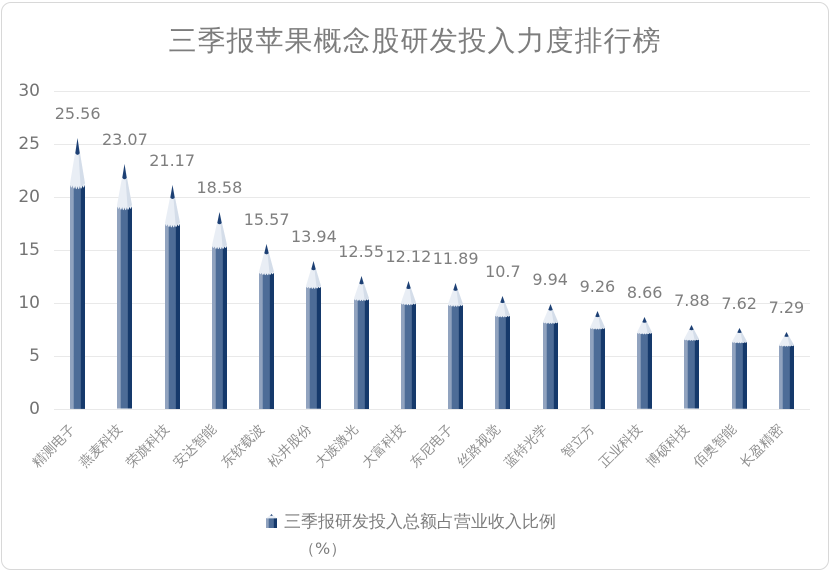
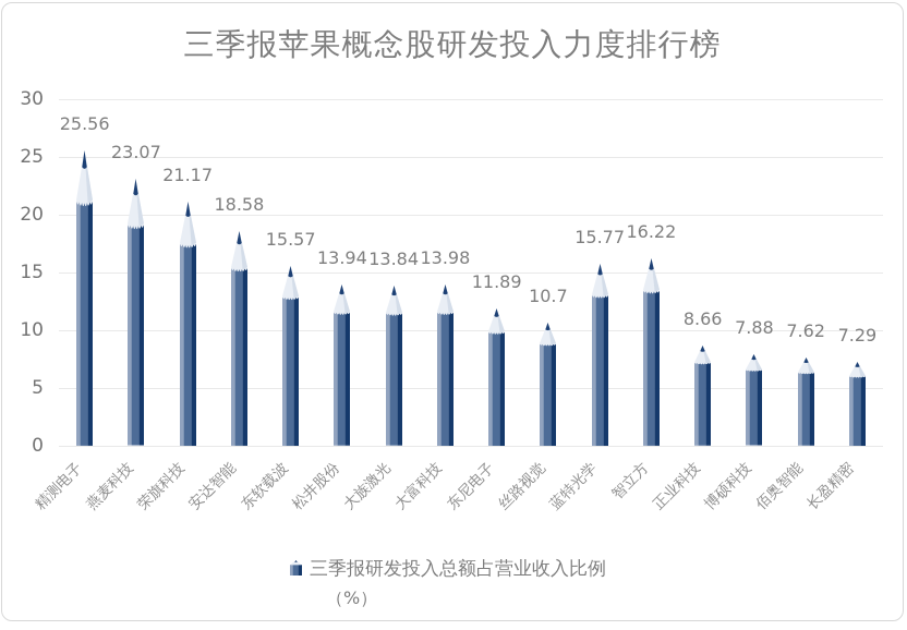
大族激光: 12.55 -> 13.84
大富科技: 12.12 -> 13.98
蓝特光学: 9.94 -> 15.77
智立方: 9.26 -> 16.22
